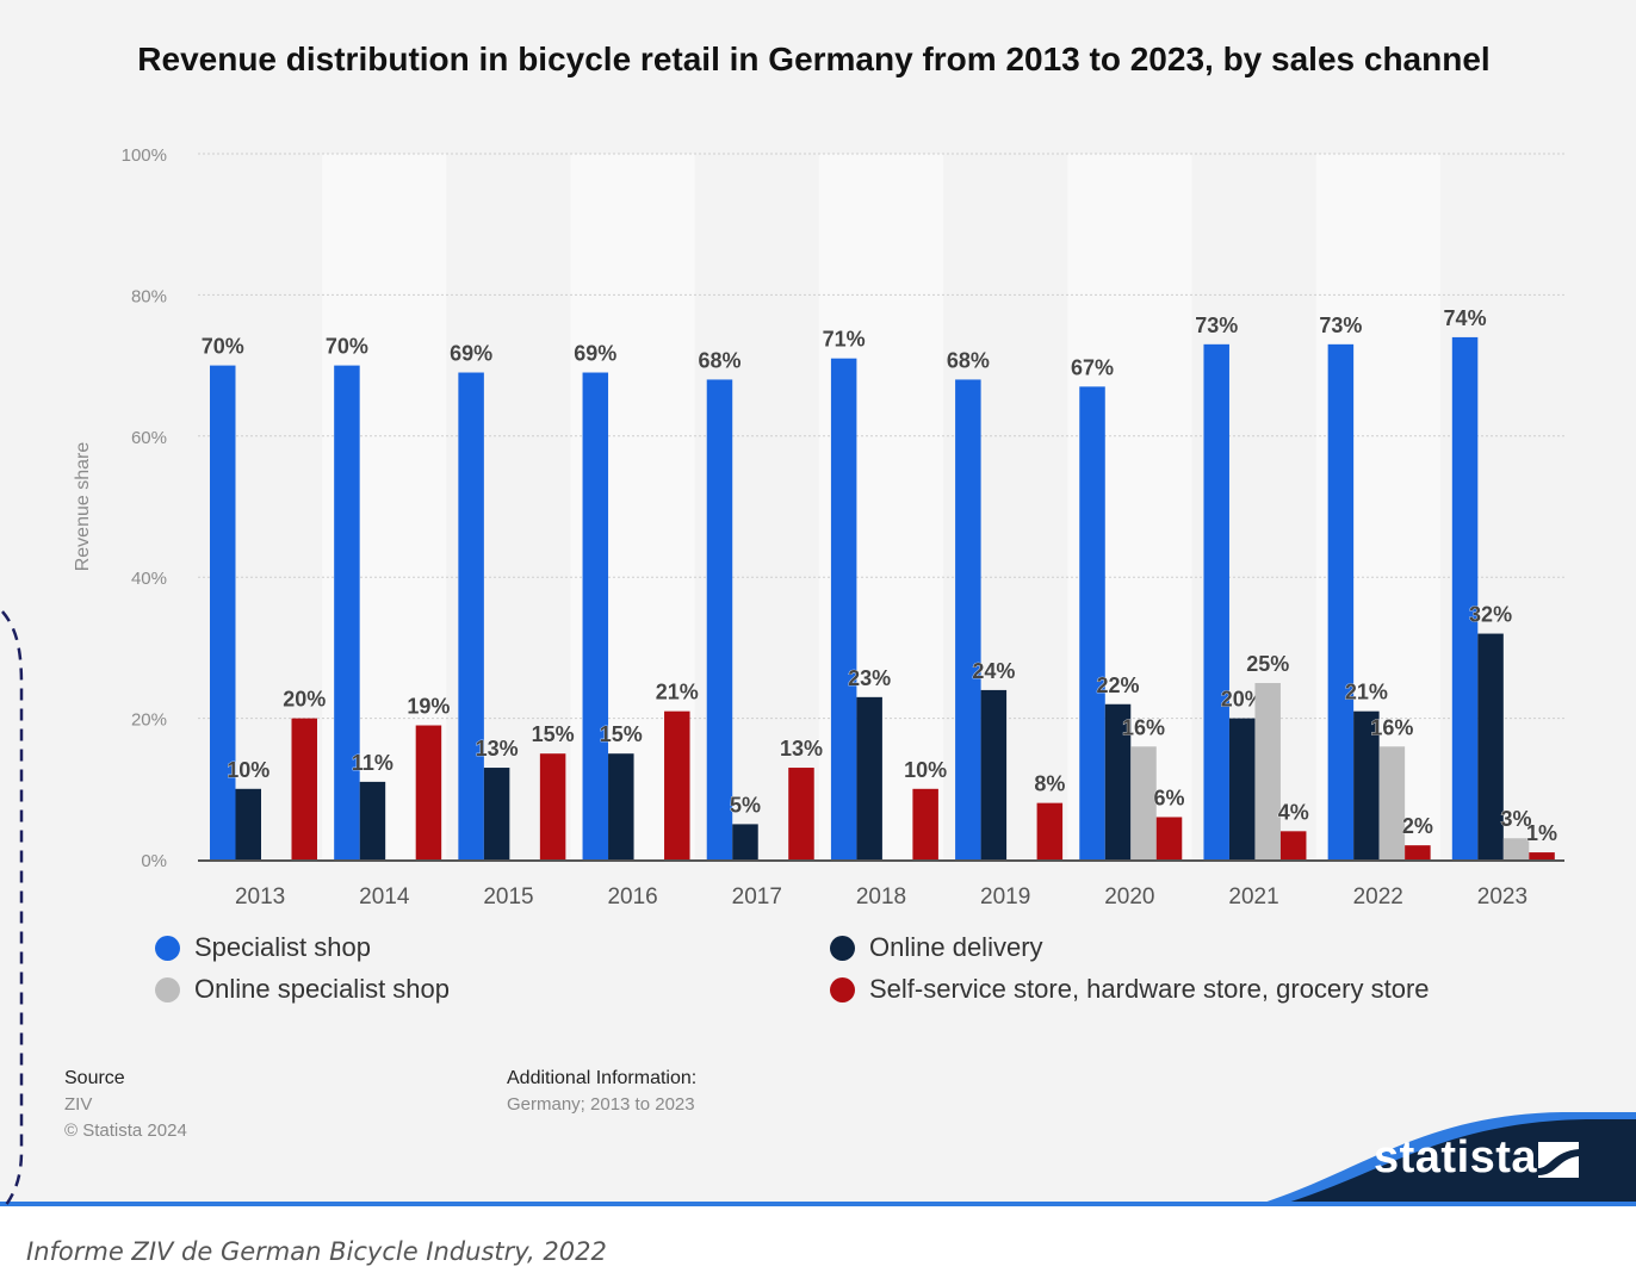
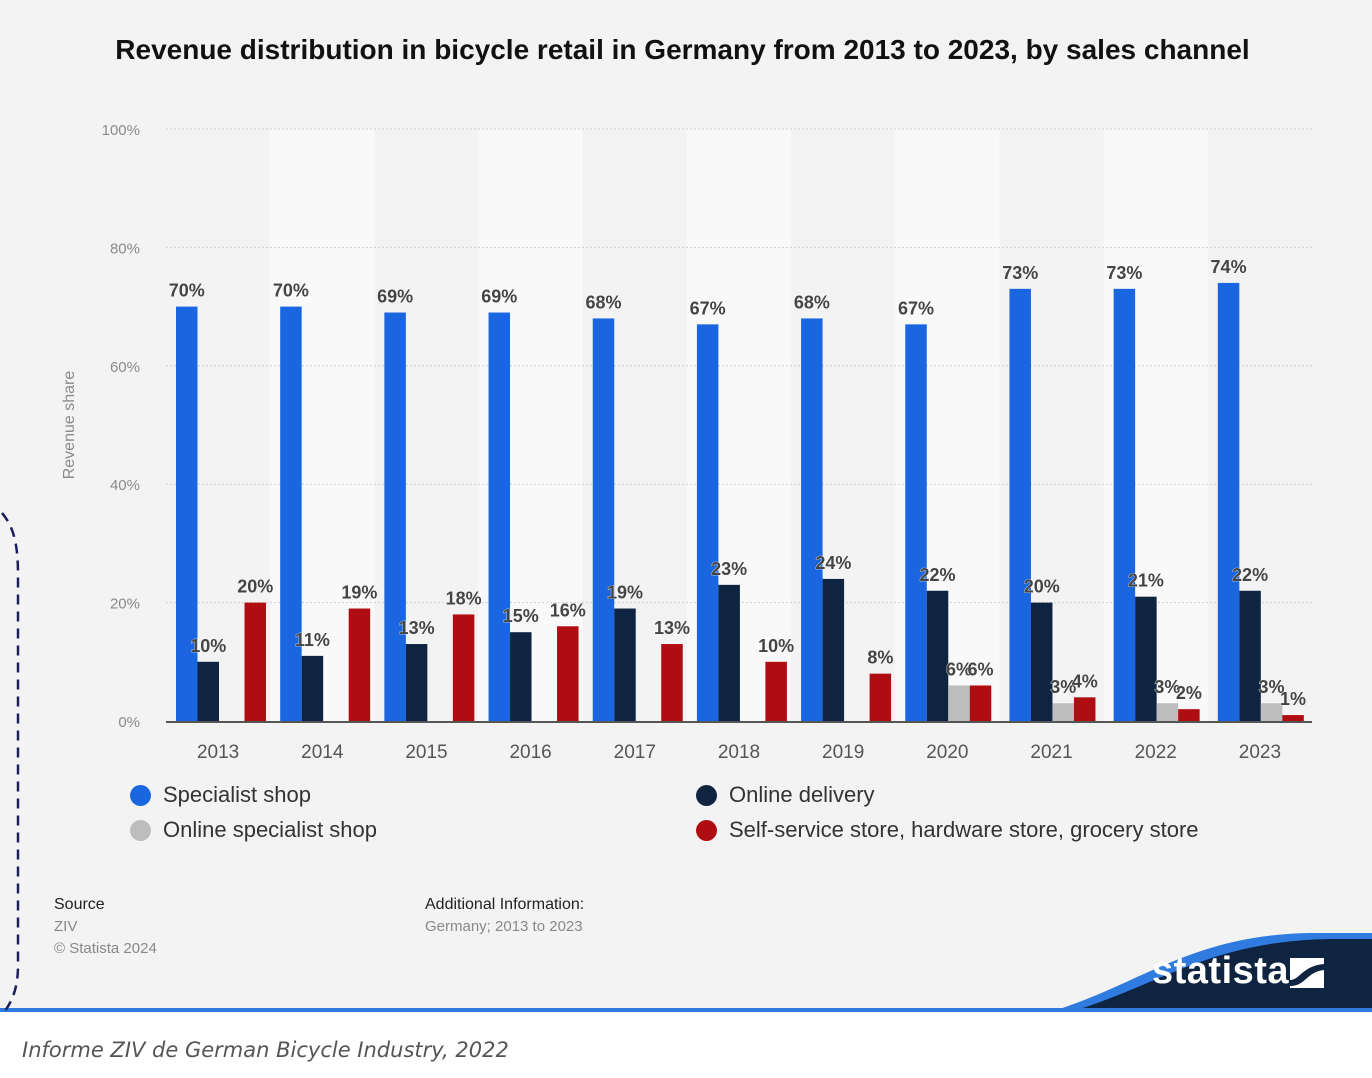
Self-service store, hardware store, grocery store/2015: 15% -> 18%
Self-service store, hardware store, grocery store/2016: 21% -> 16%
Online delivery/2017: 5% -> 19%
Specialist shop/2018: 71% -> 67%
Online specialist shop/2020: 16% -> 6%
Online specialist shop/2021: 25% -> 3%
Online specialist shop/2022: 16% -> 3%
Online delivery/2023: 32% -> 22%
